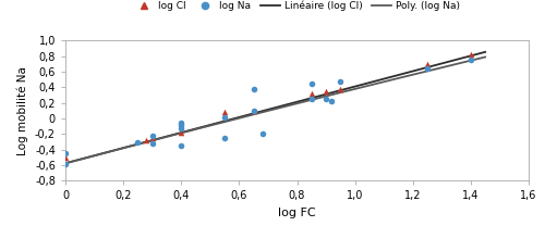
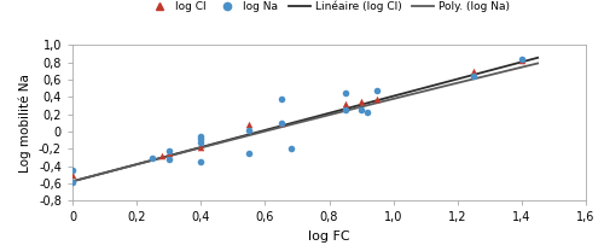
log Na/1,4: 0,76 -> 0,84
